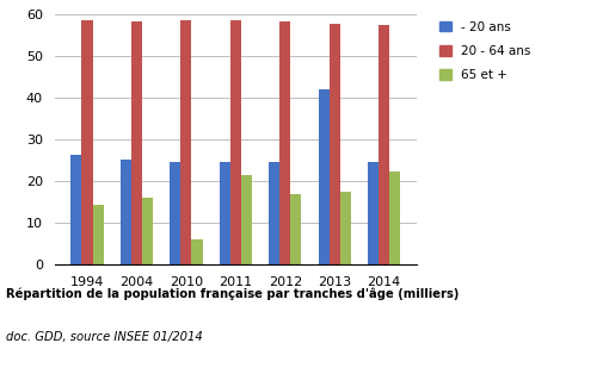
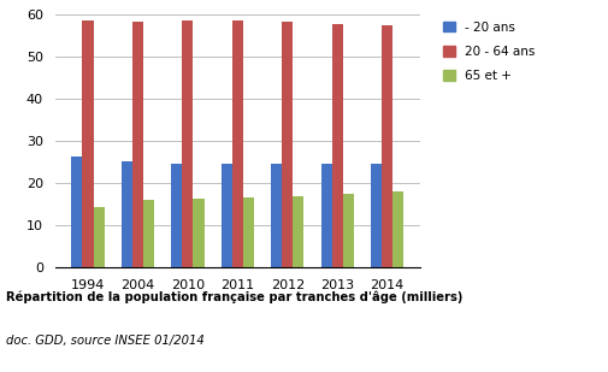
65 et +/2010: 6.0 -> 16.5
65 et +/2011: 21.5 -> 16.8
- 20 ans/2013: 42.0 -> 24.7
65 et +/2014: 22.5 -> 18.0
